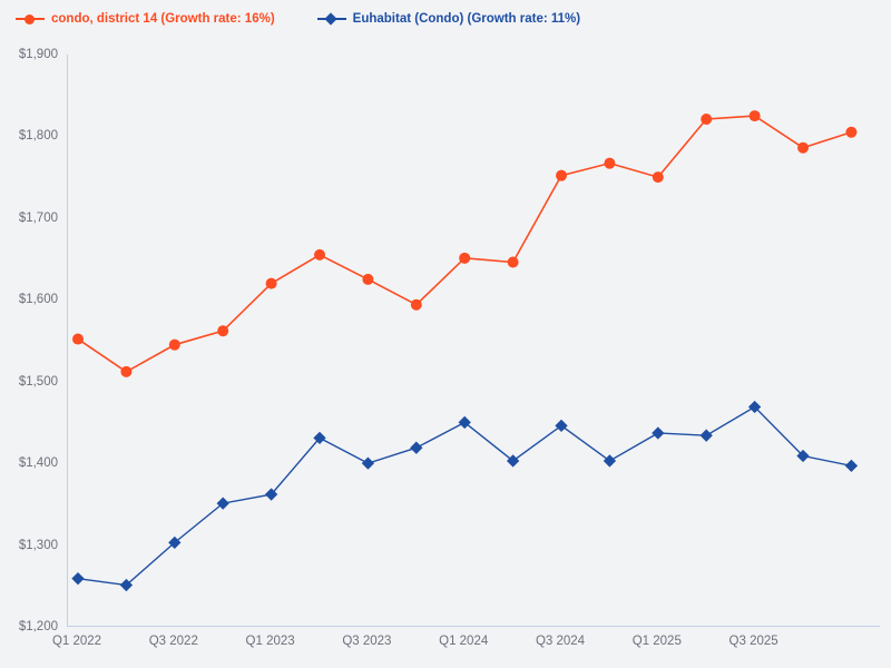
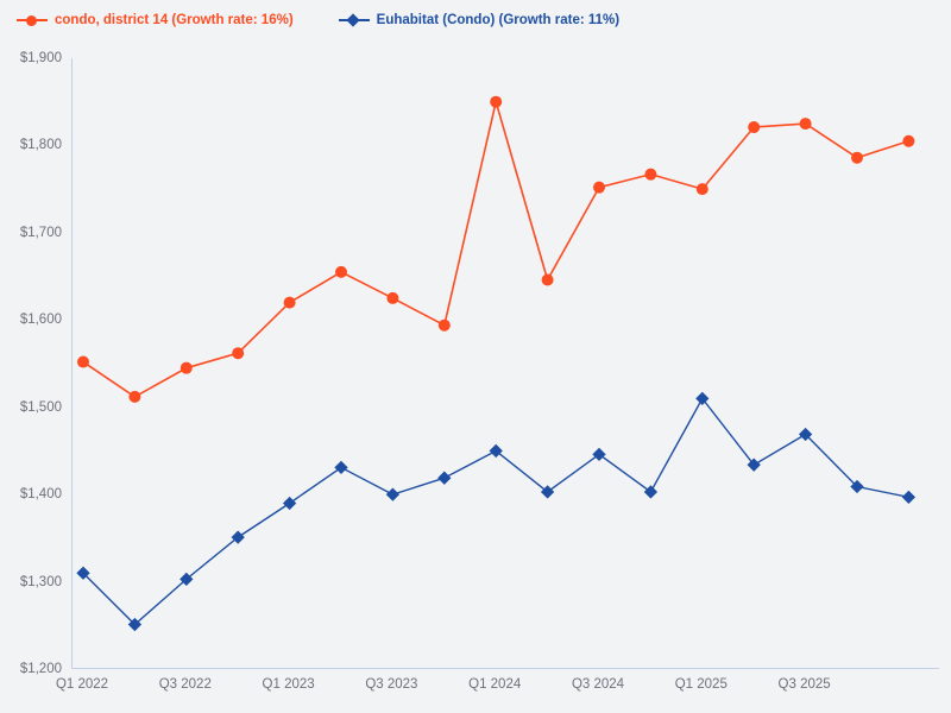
Euhabitat (Condo) (Growth rate: 11%)/Q1 2022: $1260 -> $1310
Euhabitat (Condo) (Growth rate: 11%)/Q1 2023: $1360 -> $1390
condo, district 14 (Growth rate: 16%)/Q1 2024: $1650 -> $1850
Euhabitat (Condo) (Growth rate: 11%)/Q1 2025: $1440 -> $1510
